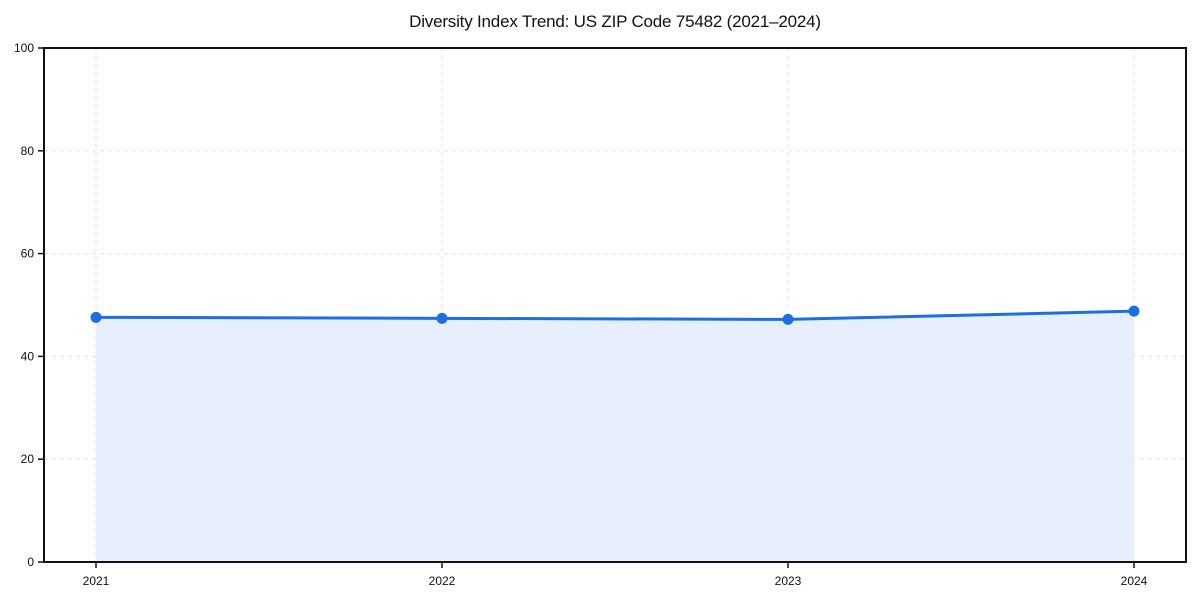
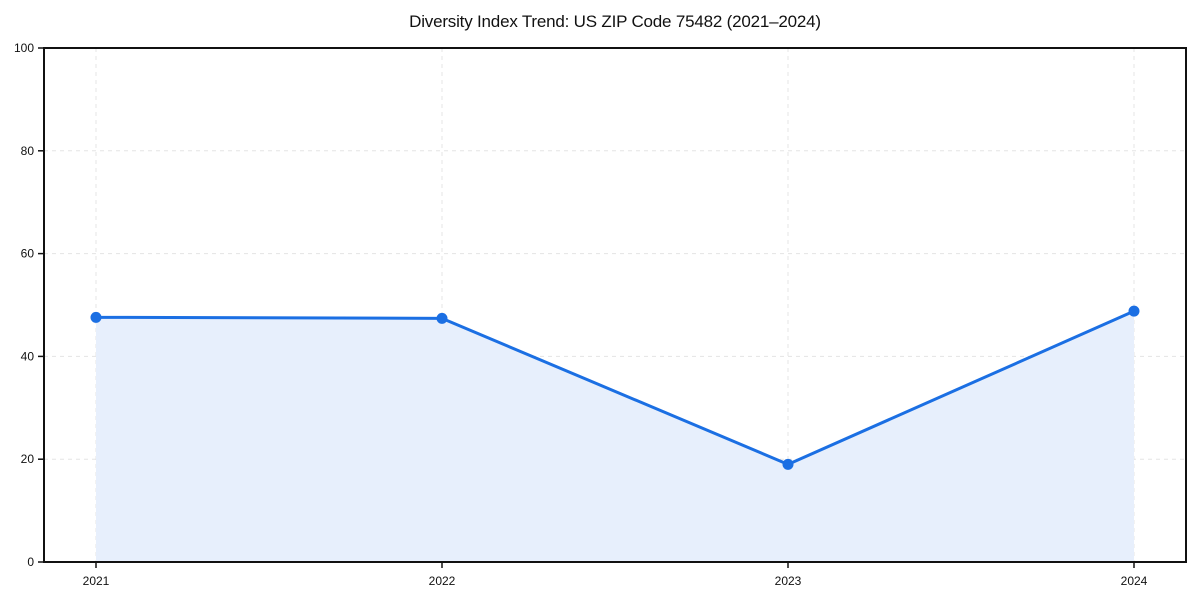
2023: 47 -> 19
